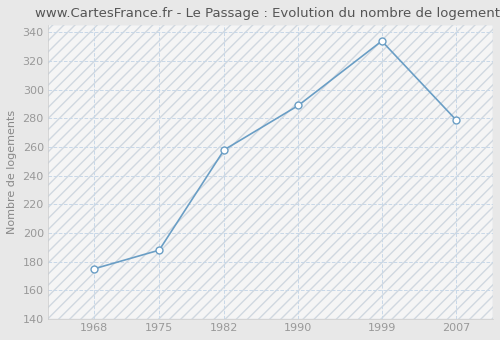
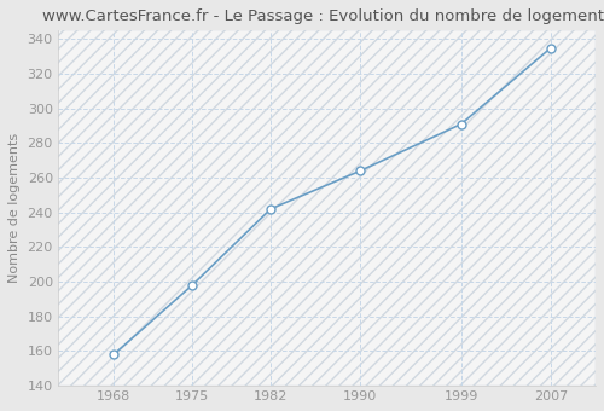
1968: 175 -> 158
1975: 188 -> 198
1982: 258 -> 242
1990: 289 -> 264
1999: 334 -> 291
2007: 279 -> 335
